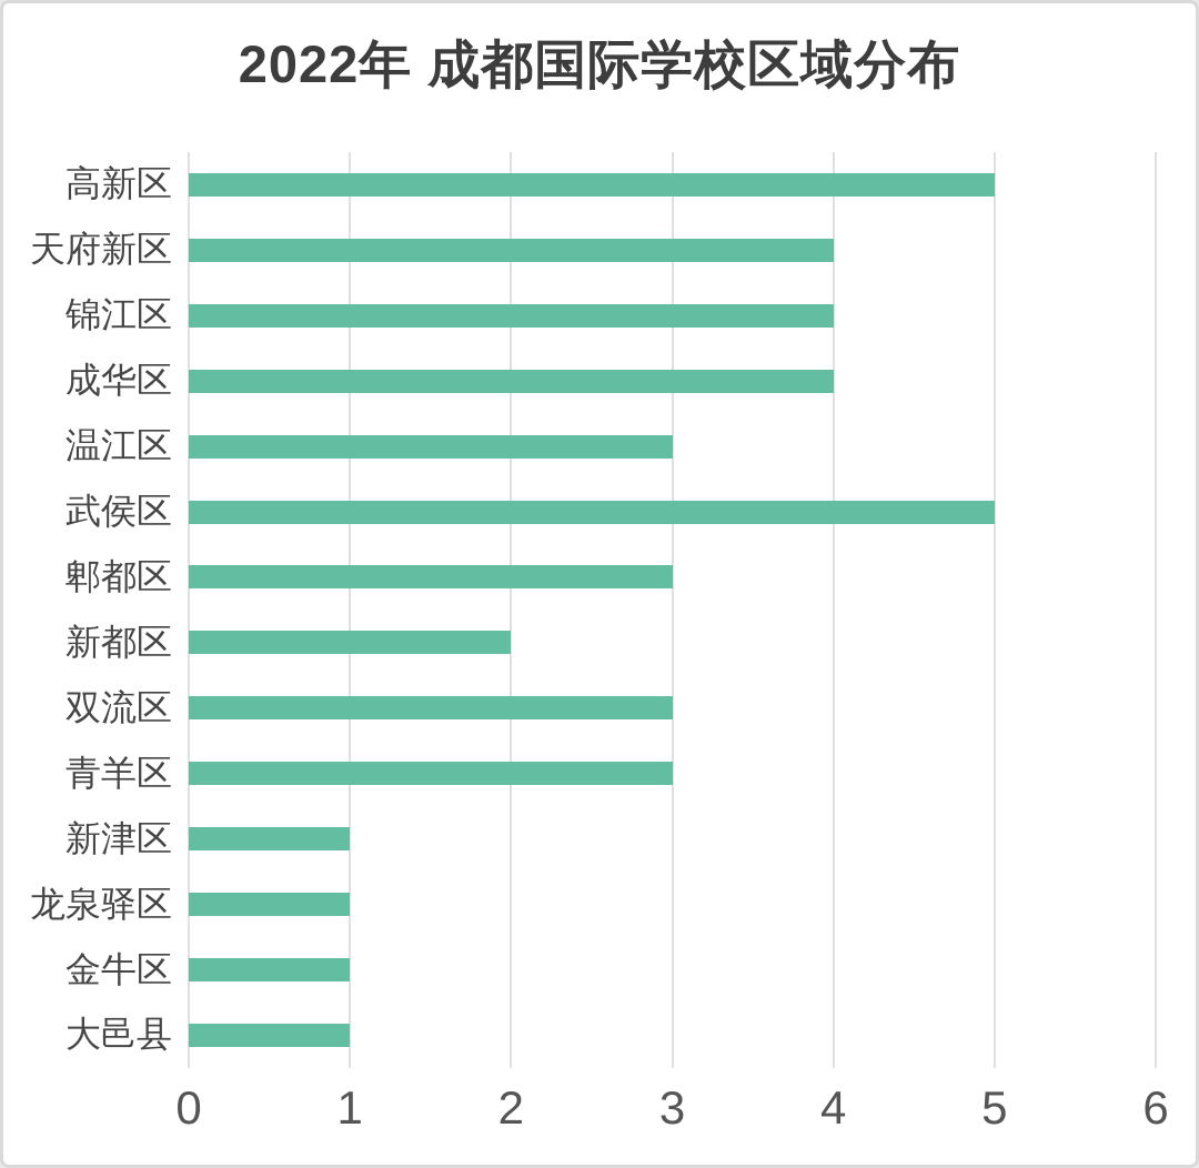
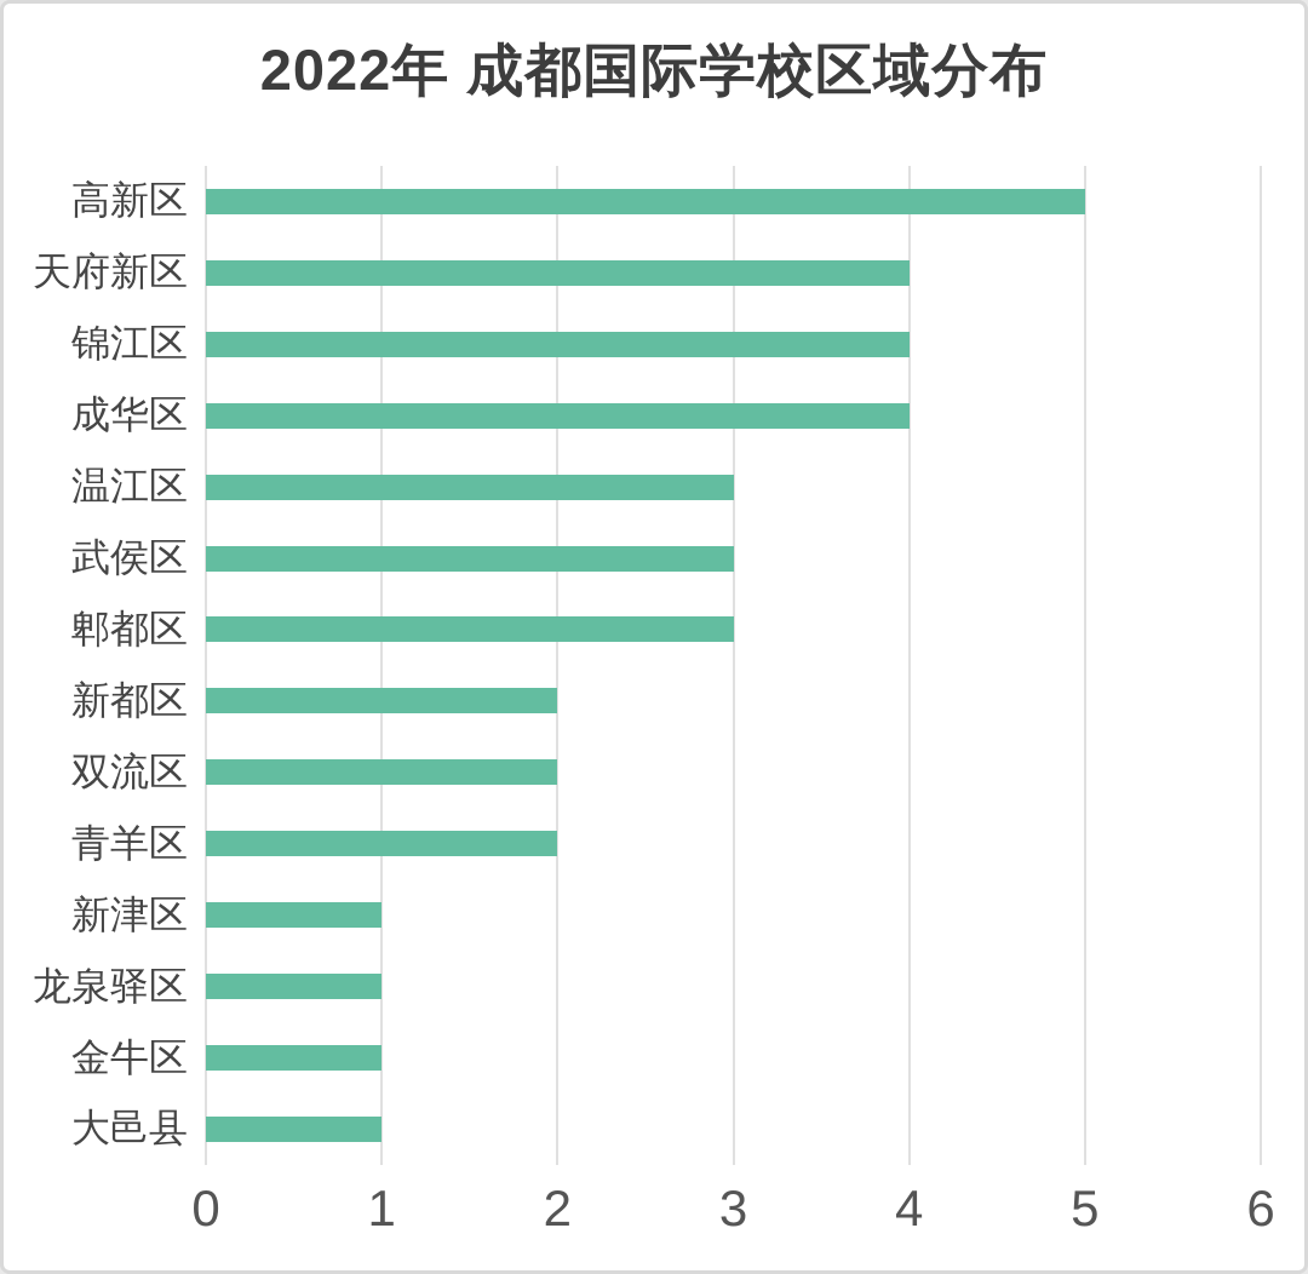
武侯区: 5 -> 3
双流区: 3 -> 2
青羊区: 3 -> 2
